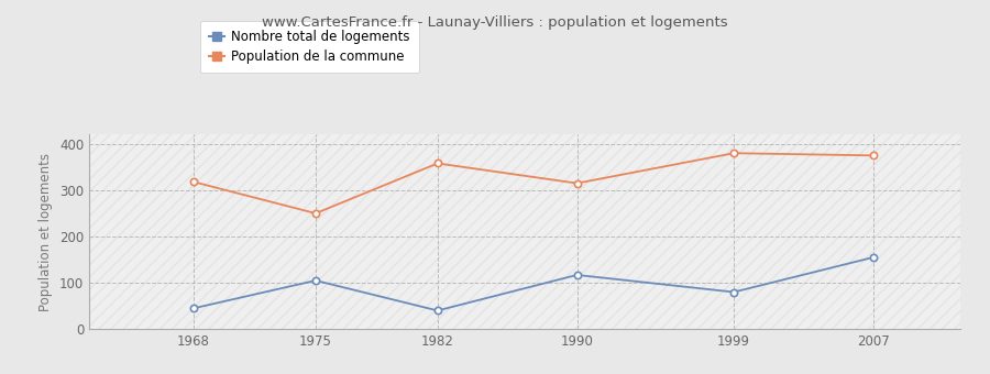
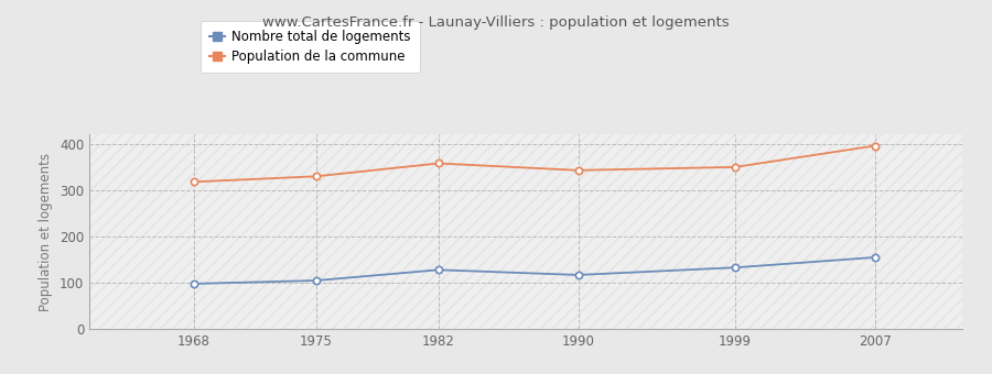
Nombre total de logements/1968: 45 -> 98
Population de la commune/1975: 250 -> 330
Nombre total de logements/1982: 40 -> 128
Population de la commune/1990: 315 -> 343
Nombre total de logements/1999: 80 -> 133
Population de la commune/1999: 380 -> 350
Population de la commune/2007: 375 -> 396
